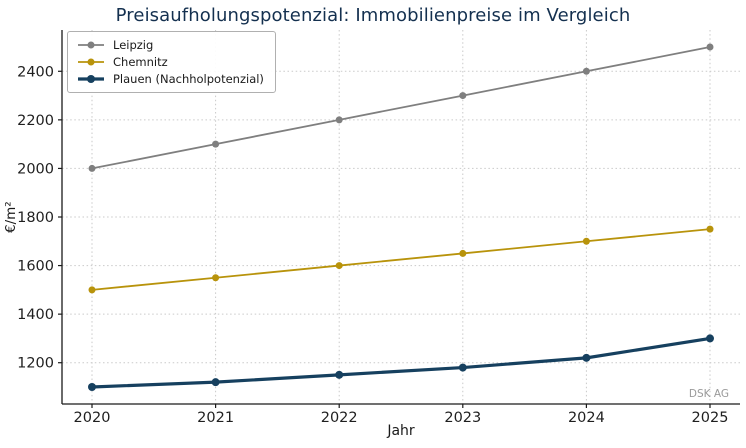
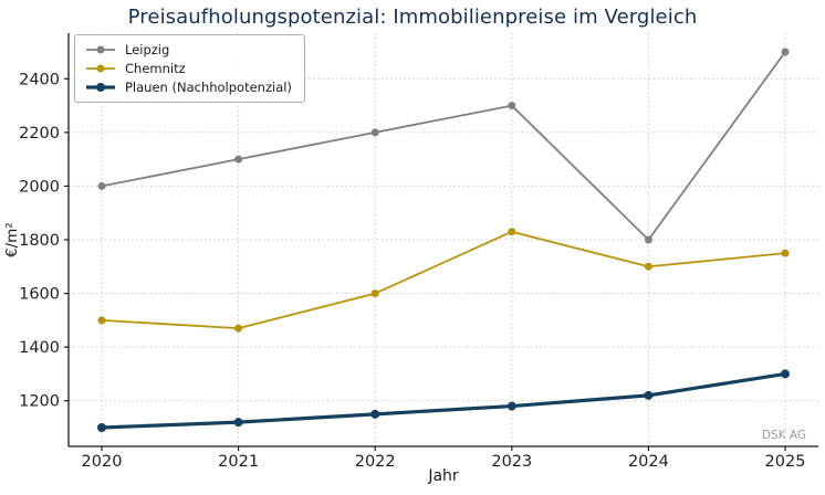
Chemnitz/2021: 1550 -> 1470
Chemnitz/2023: 1650 -> 1830
Leipzig/2024: 2400 -> 1800
